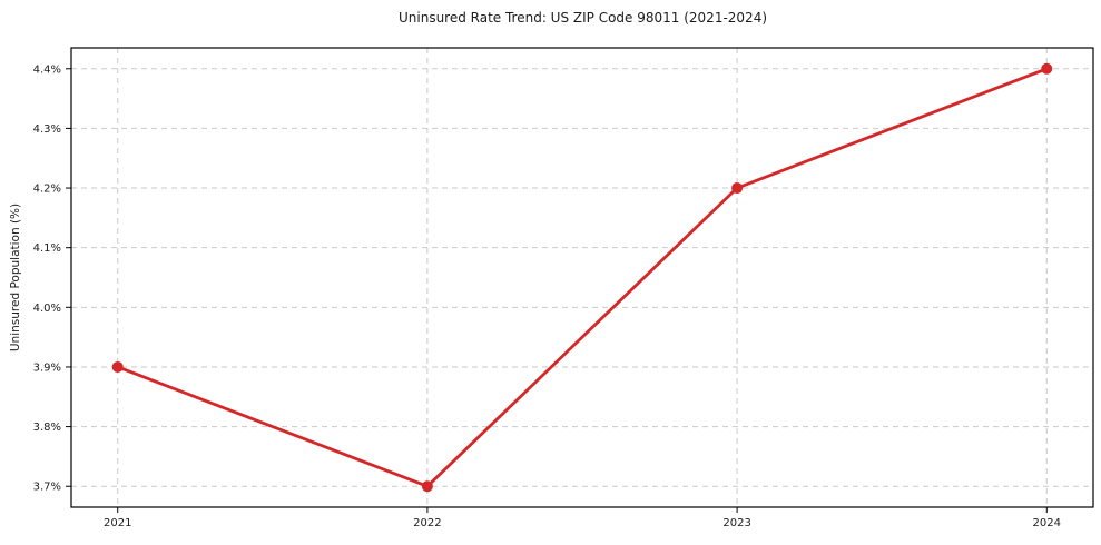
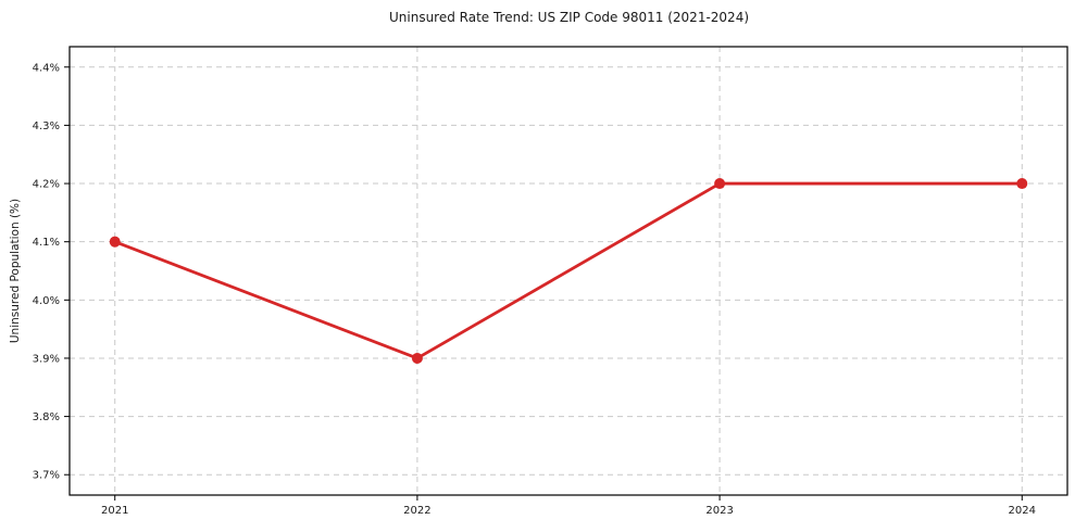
2021: 3.9% -> 4.1%
2022: 3.7% -> 3.9%
2024: 4.4% -> 4.2%
